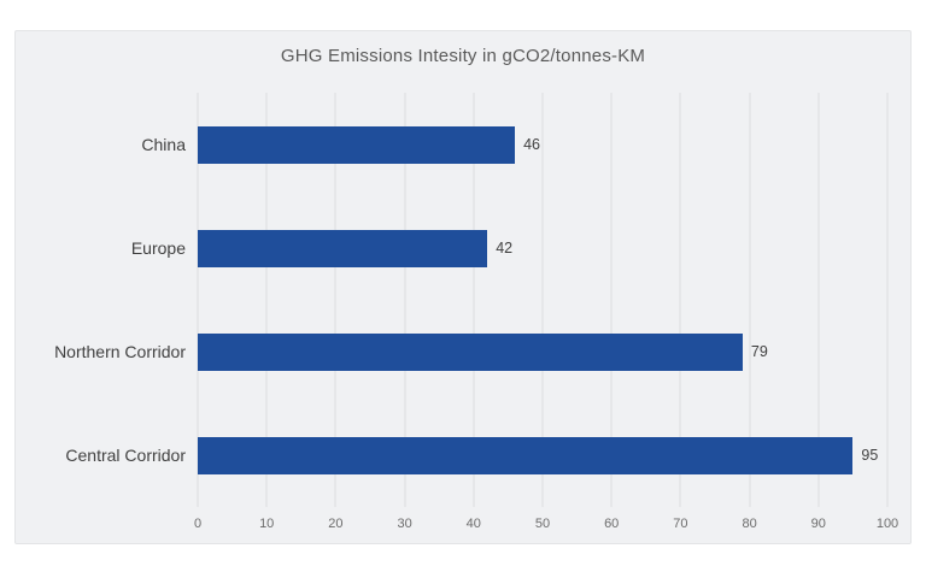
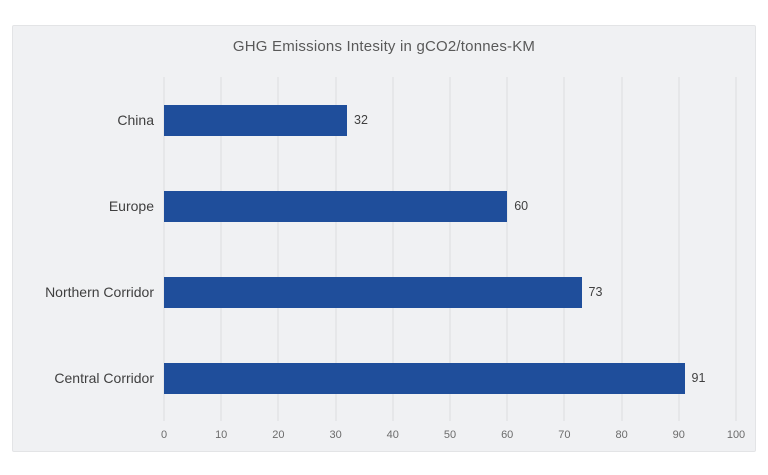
China: 46 -> 32
Europe: 42 -> 60
Northern Corridor: 79 -> 73
Central Corridor: 95 -> 91
